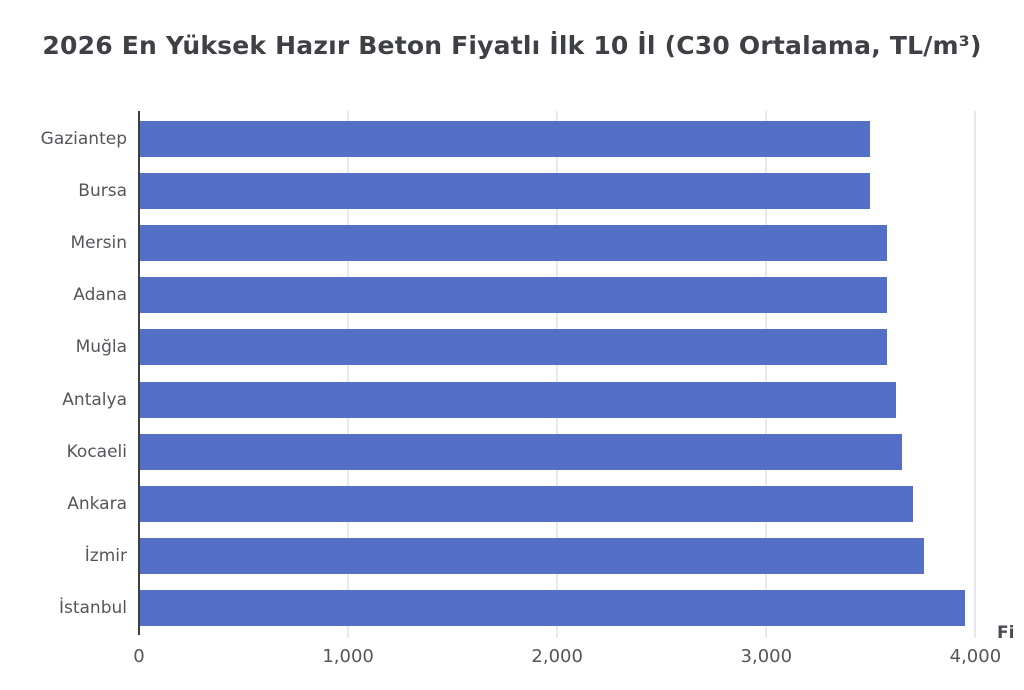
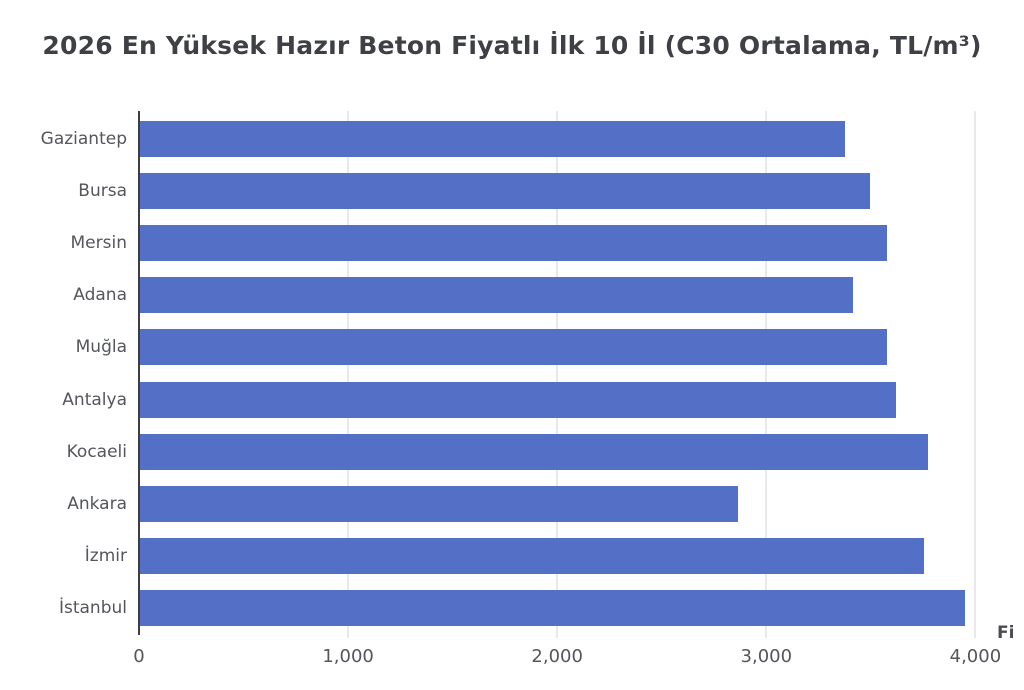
Gaziantep: 3500 -> 3380
Adana: 3580 -> 3420
Kocaeli: 3660 -> 3780
Ankara: 3700 -> 2870
